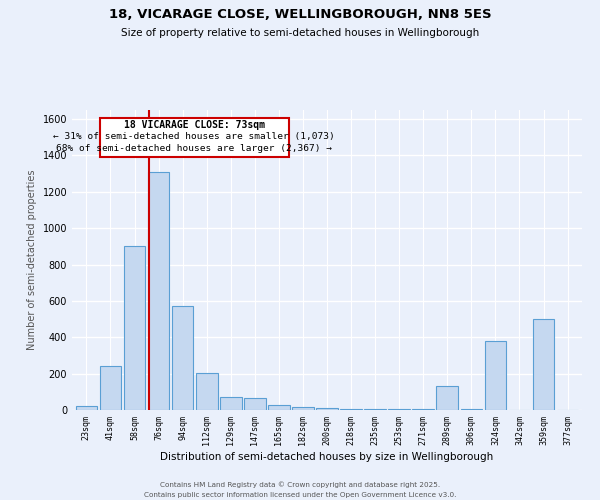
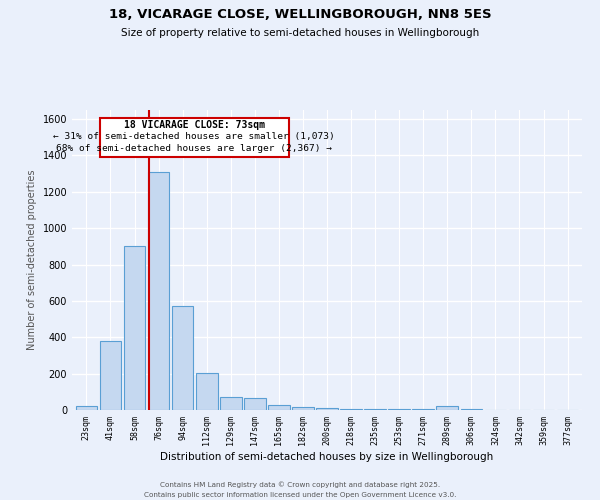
41sqm: 240 -> 380
289sqm: 130 -> 20
324sqm: 380 -> 0
359sqm: 500 -> 0
